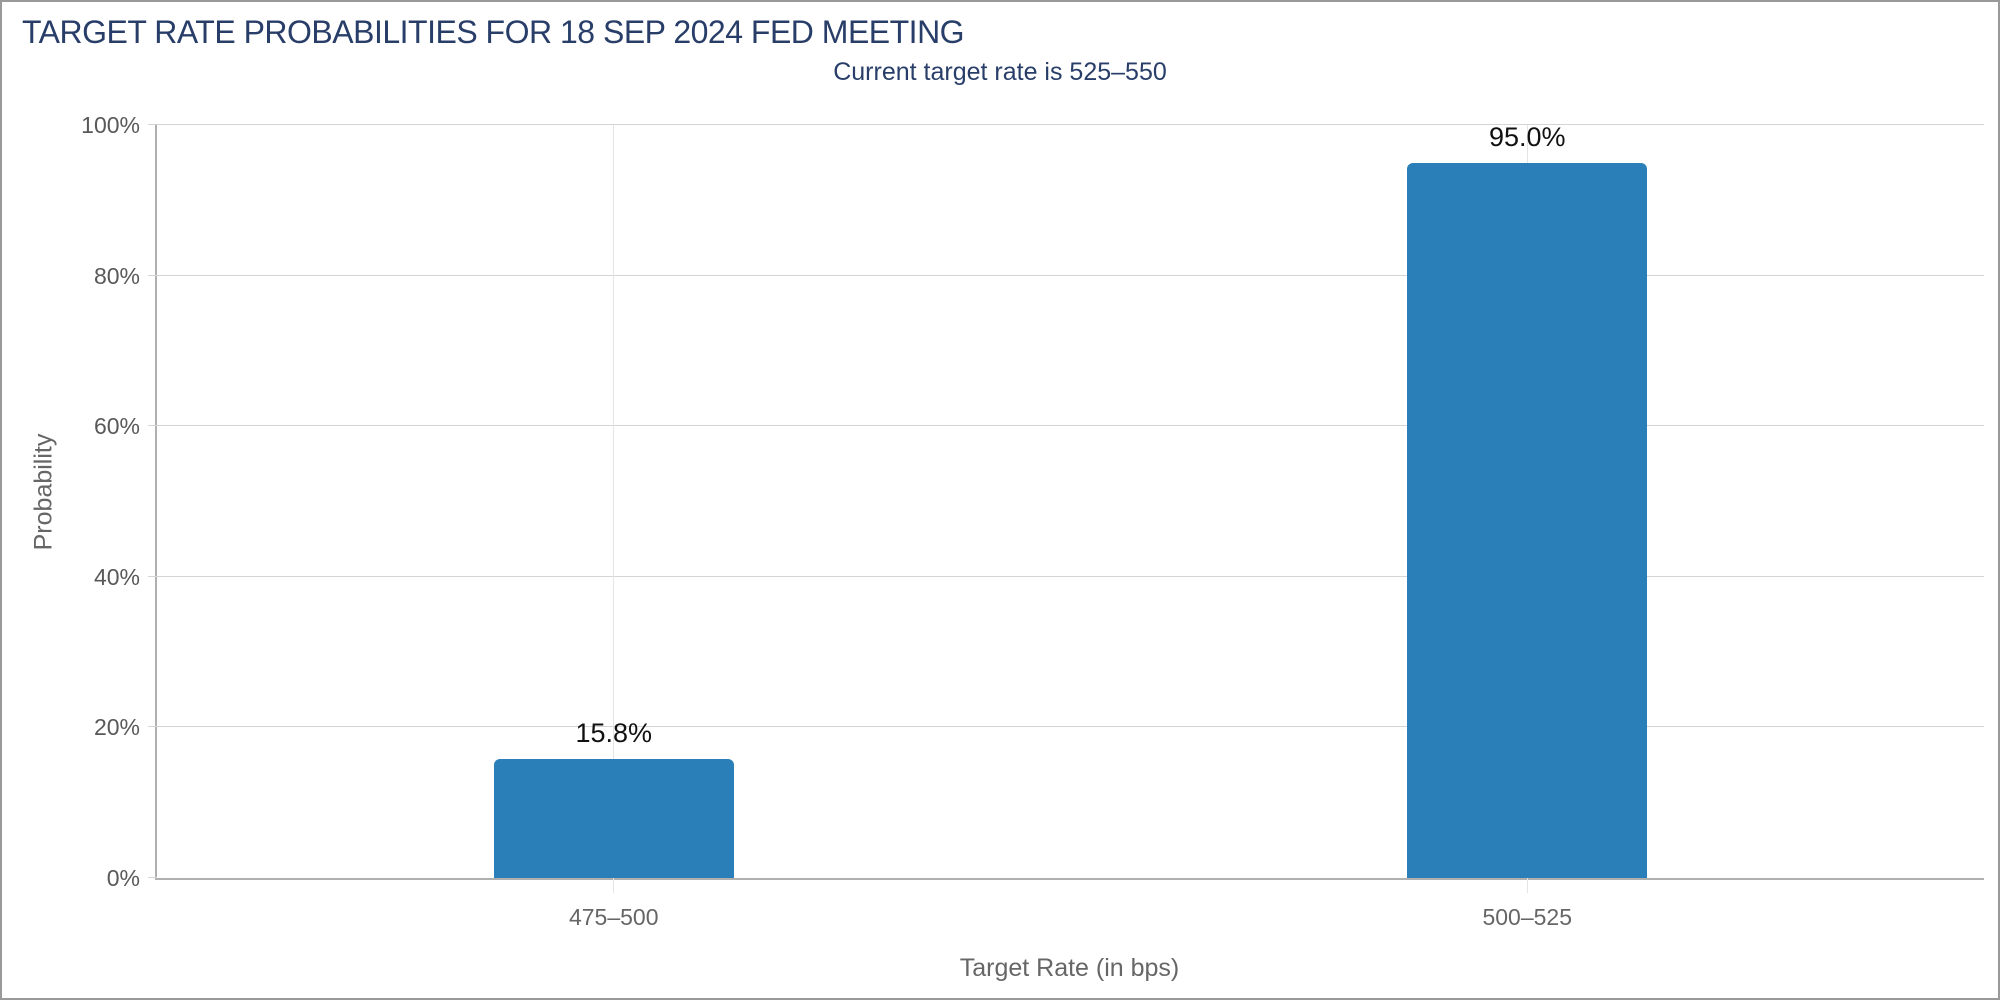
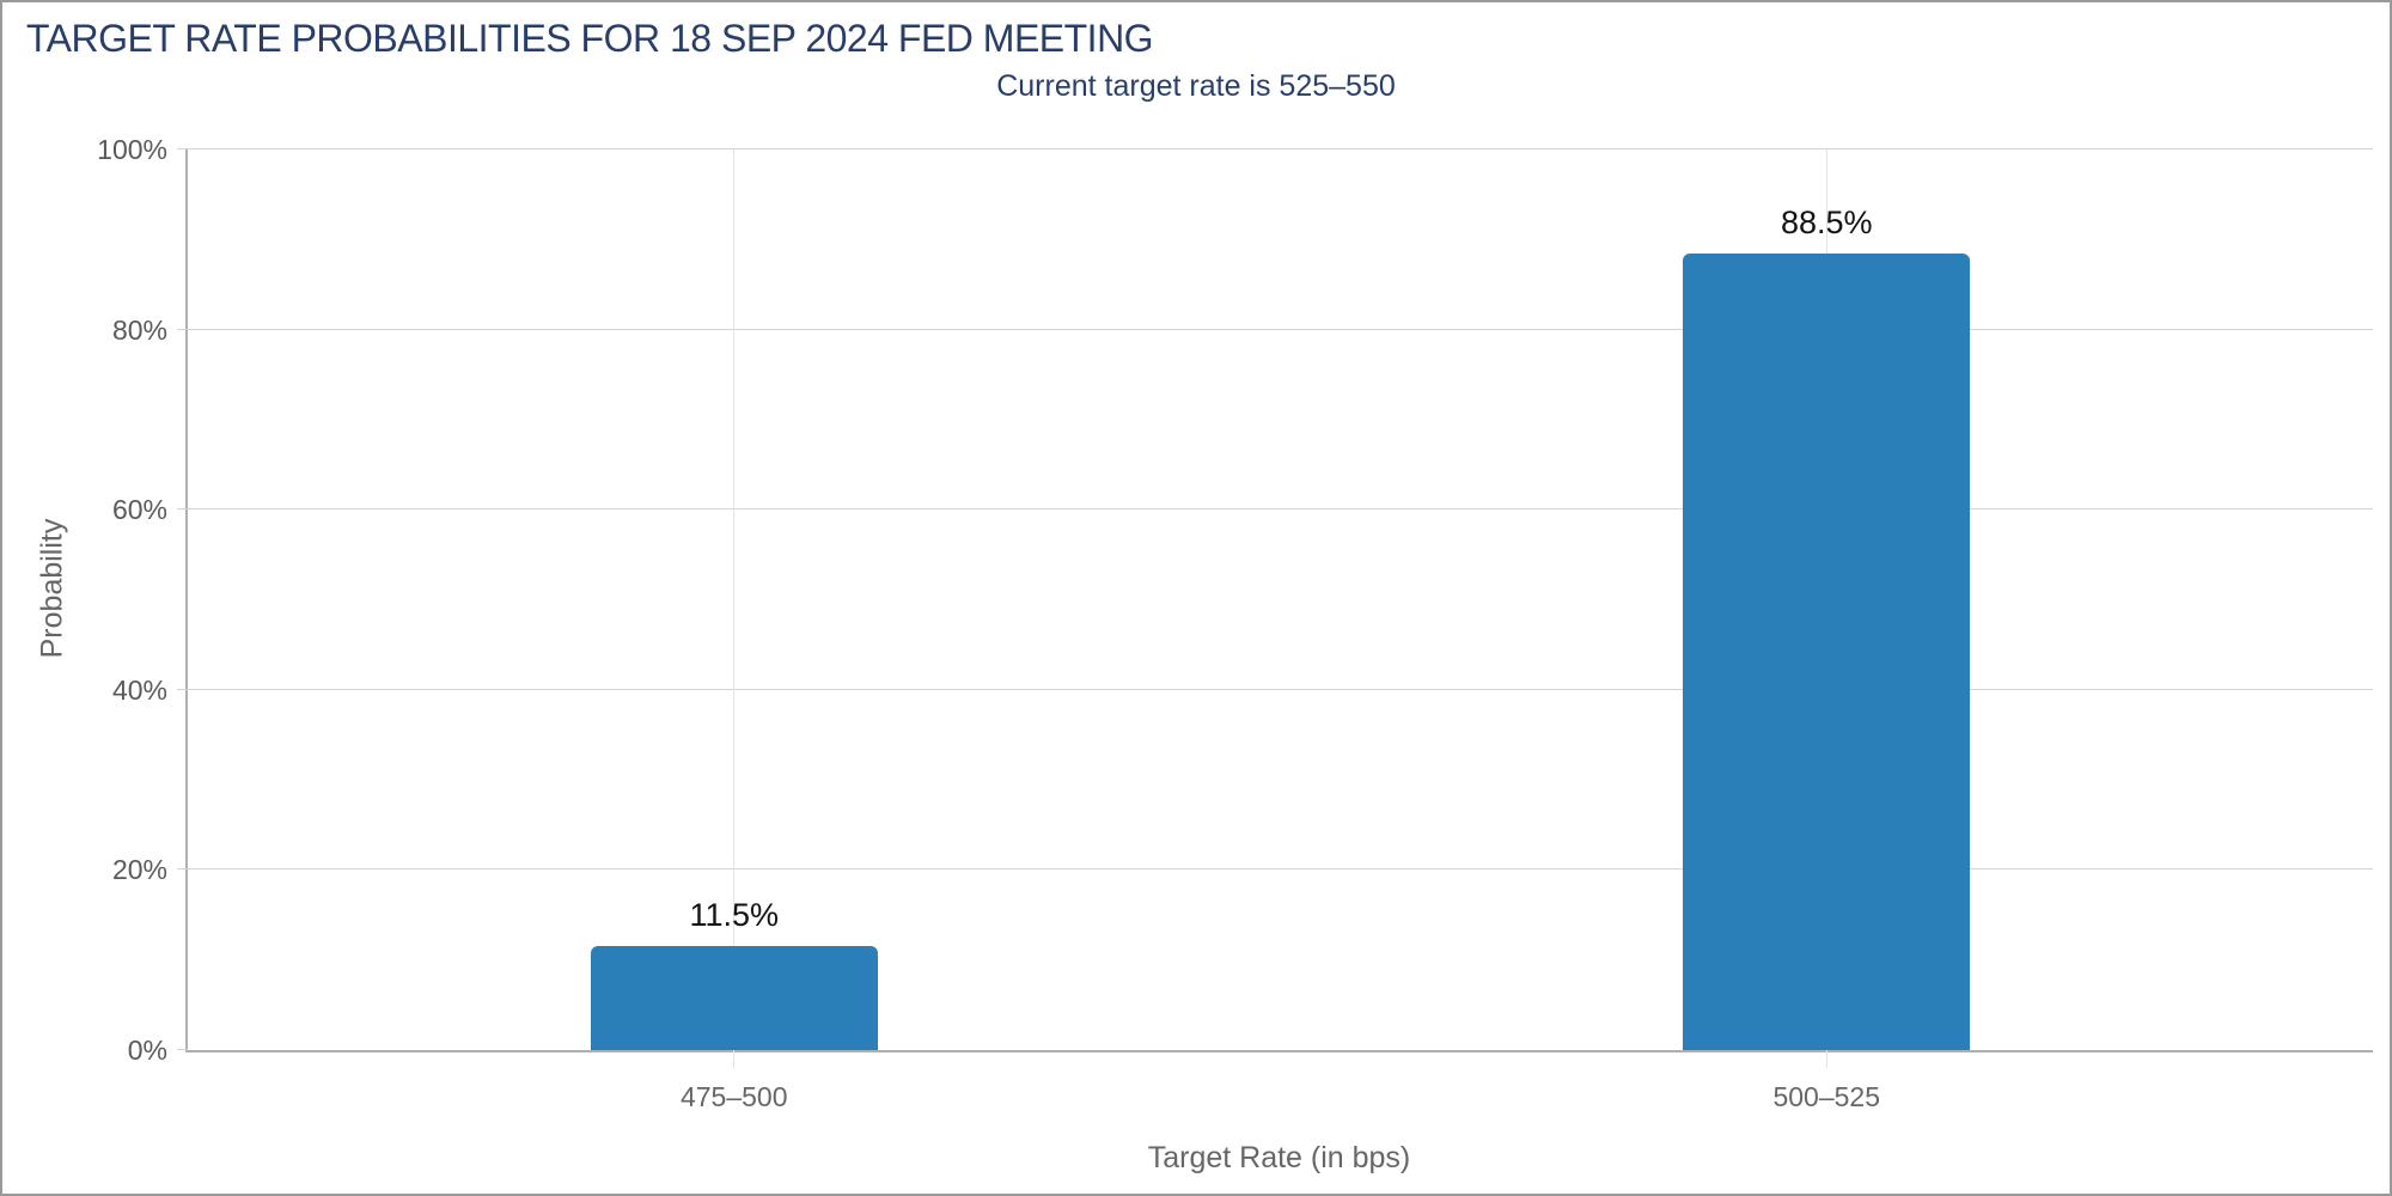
475–500: 15.8% -> 11.5%
500–525: 95.0% -> 88.5%
